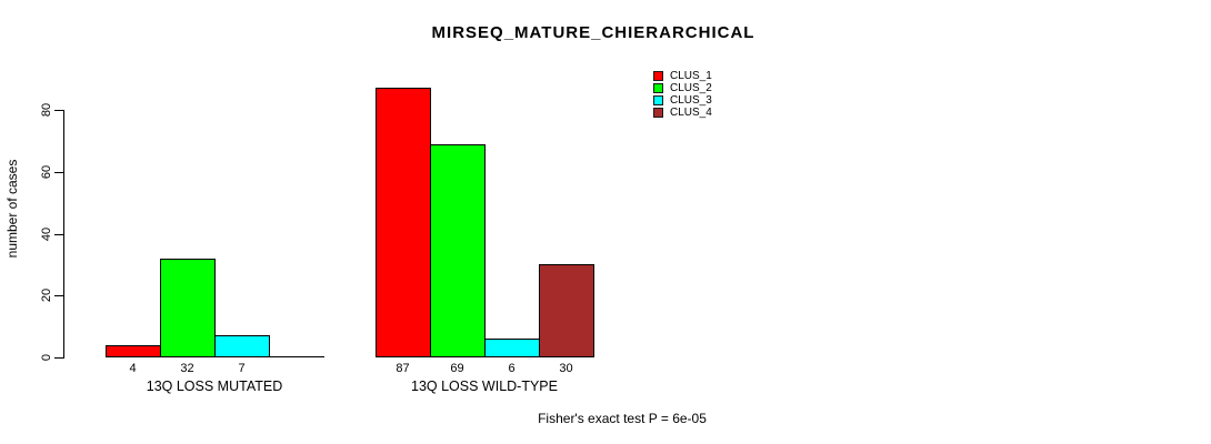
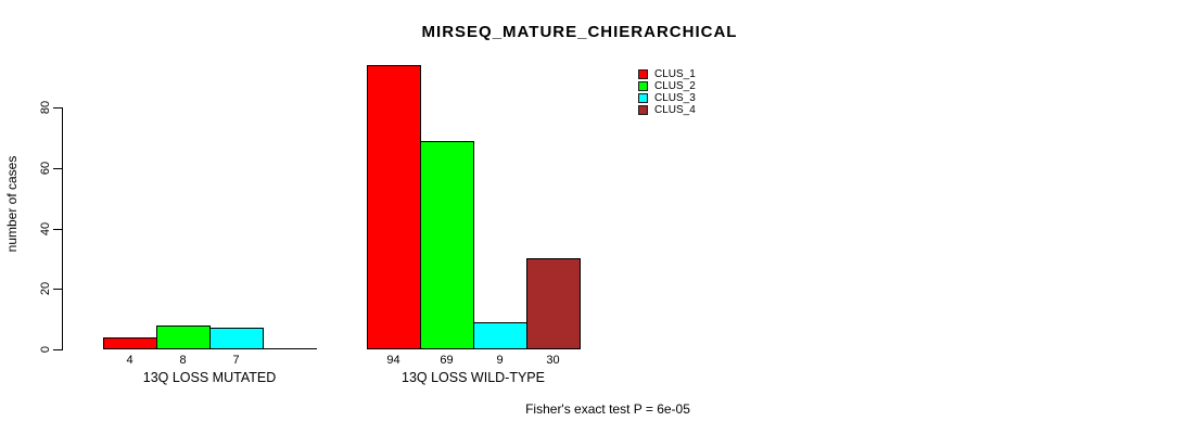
CLUS_2/13Q LOSS MUTATED: 32 -> 8
CLUS_1/13Q LOSS WILD-TYPE: 87 -> 94
CLUS_3/13Q LOSS WILD-TYPE: 6 -> 9
